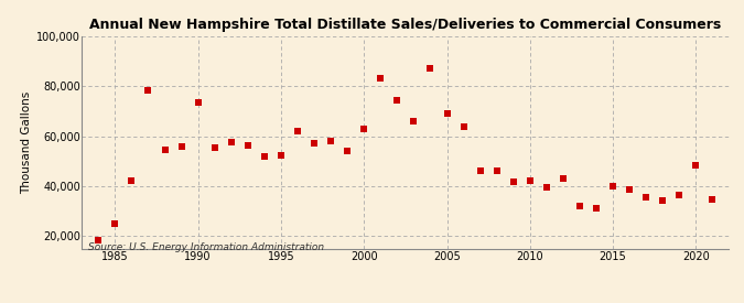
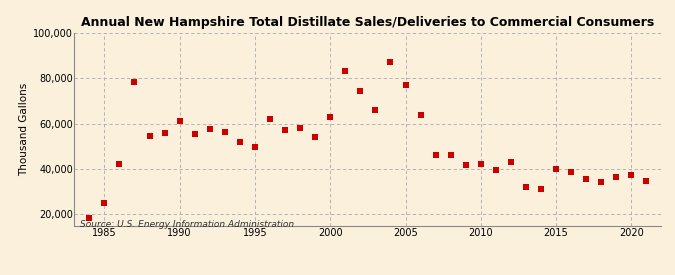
1990: 73,500 -> 61,000
1995: 52,500 -> 49,500
2005: 69,000 -> 77,000
2020: 48,500 -> 37,500
